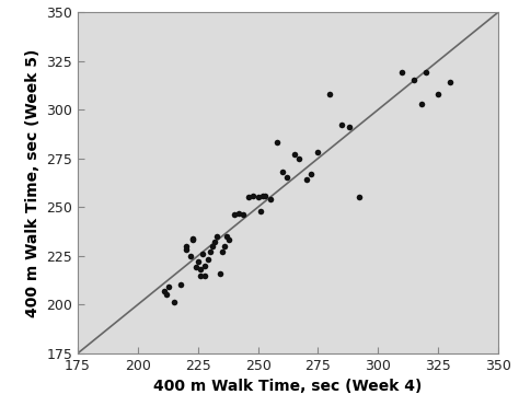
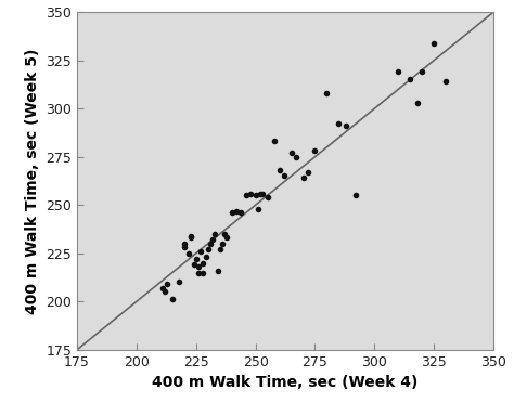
325: 308 -> 334
